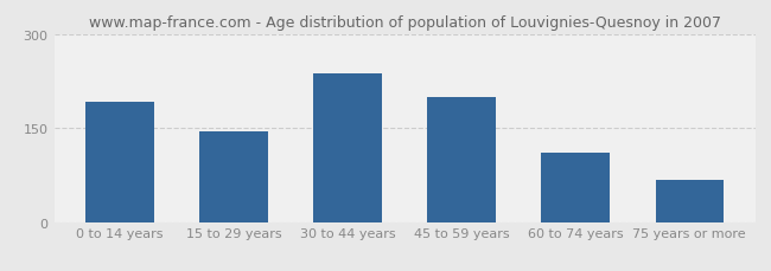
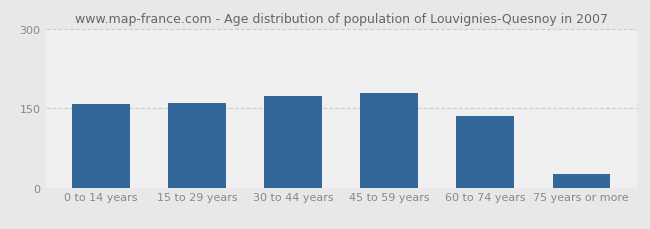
0 to 14 years: 192 -> 158
15 to 29 years: 144 -> 160
30 to 44 years: 238 -> 173
45 to 59 years: 200 -> 179
60 to 74 years: 110 -> 136
75 years or more: 68 -> 25
